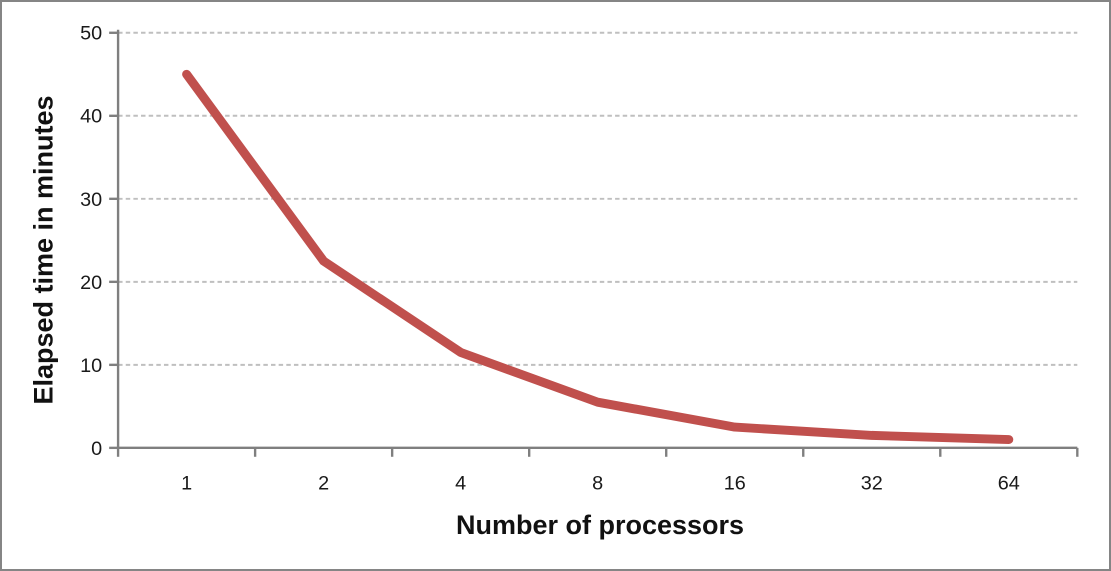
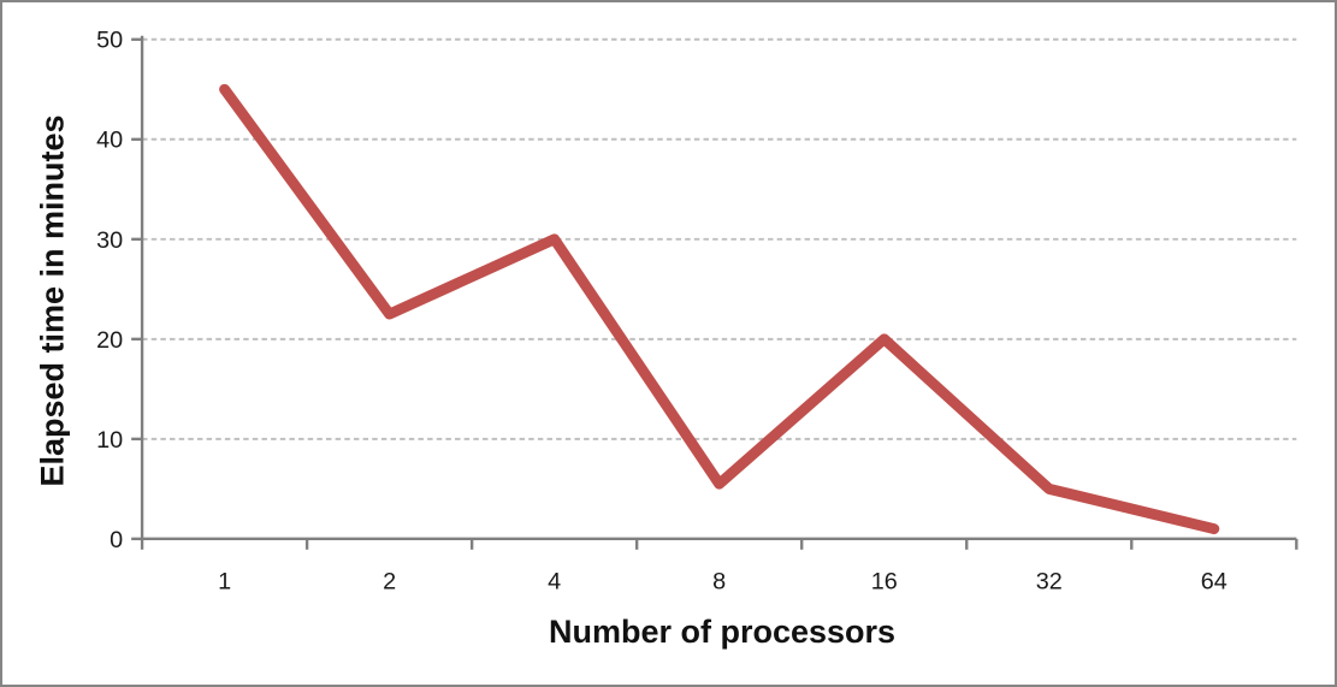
4: 12 -> 30
16: 2 -> 20
32: 2 -> 5
